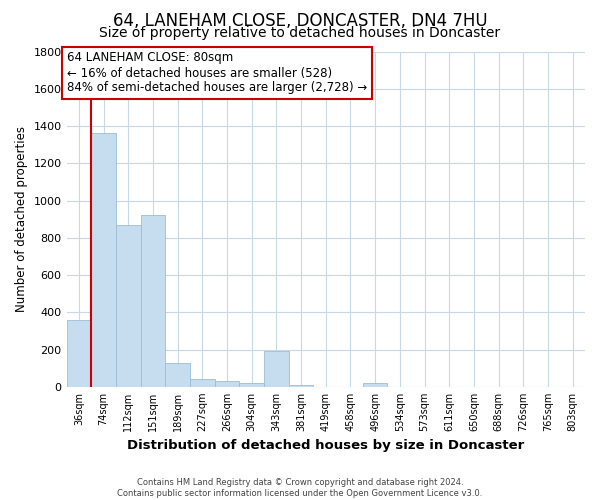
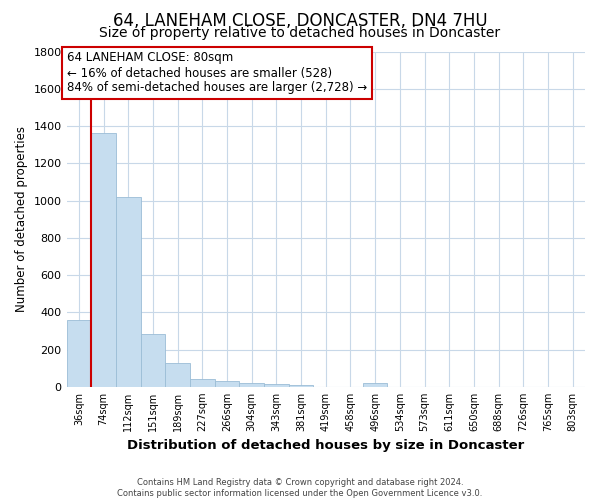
112sqm: 870 -> 1020
151sqm: 920 -> 280
343sqm: 190 -> 20
